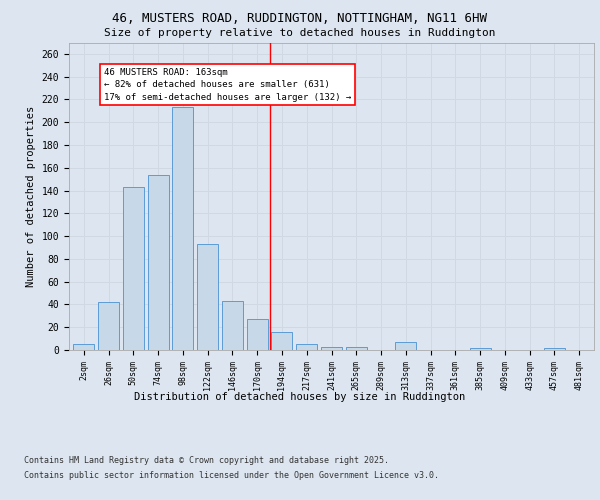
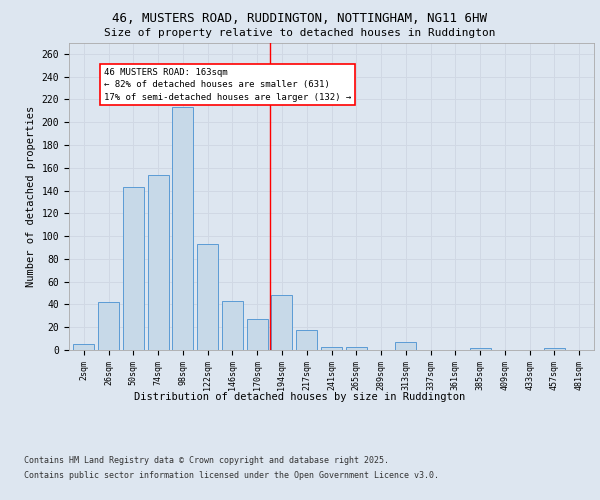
194sqm: 16 -> 48
217sqm: 5 -> 18
